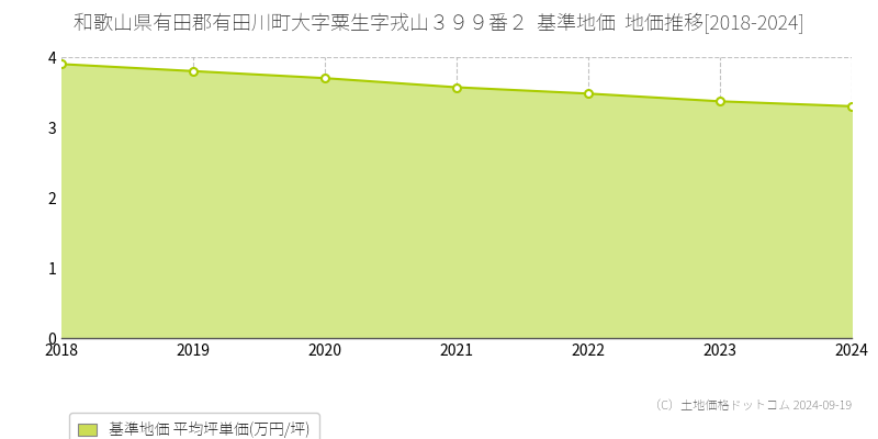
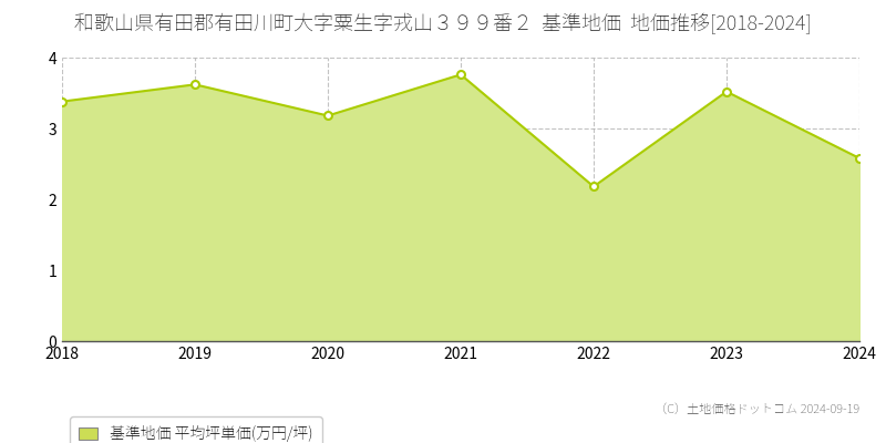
2018: 3.90 -> 3.38
2019: 3.80 -> 3.62
2020: 3.70 -> 3.18
2021: 3.57 -> 3.76
2022: 3.48 -> 2.18
2023: 3.37 -> 3.52
2024: 3.30 -> 2.58
